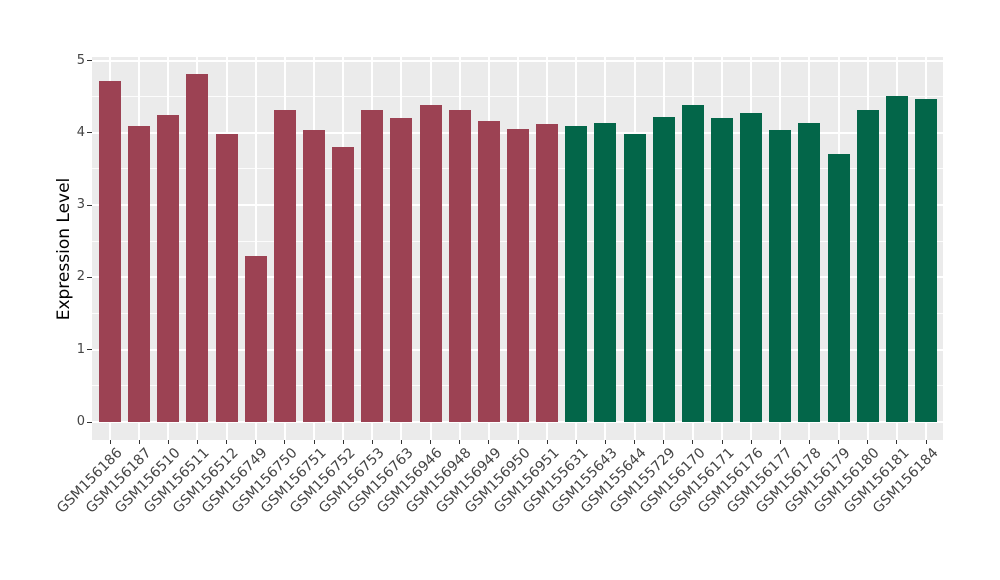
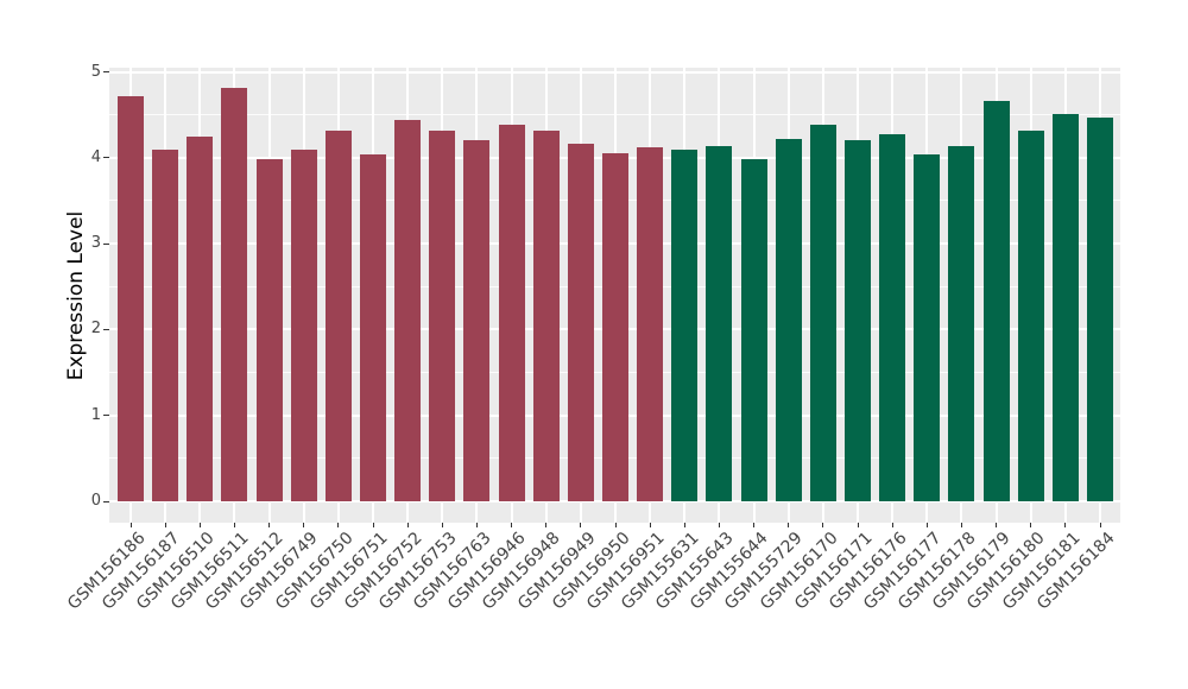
GSM156749: 2.3 -> 4.1
GSM156752: 3.8 -> 4.4
GSM156179: 3.7 -> 4.7
